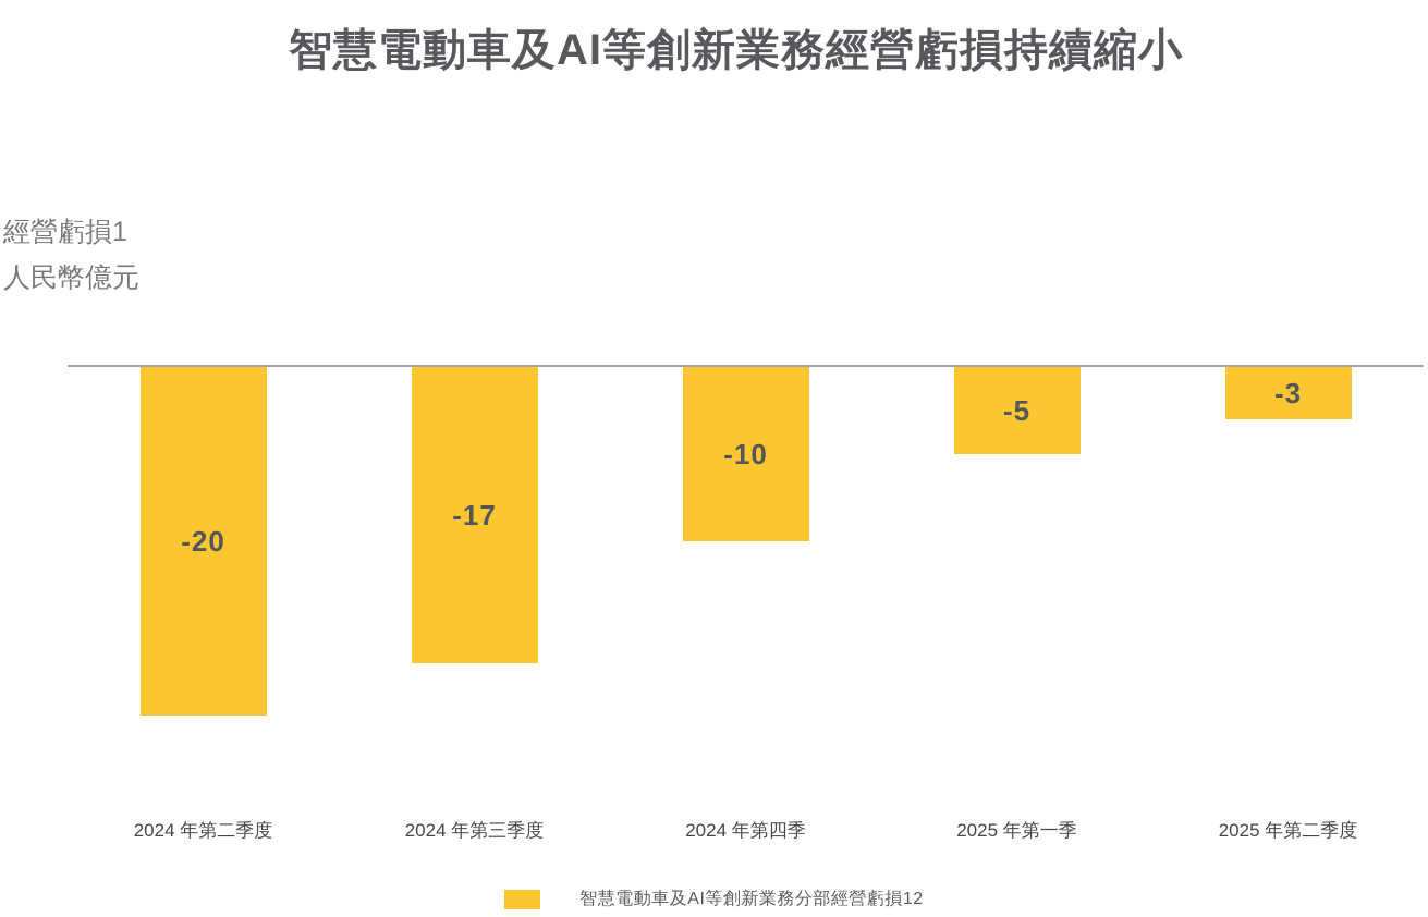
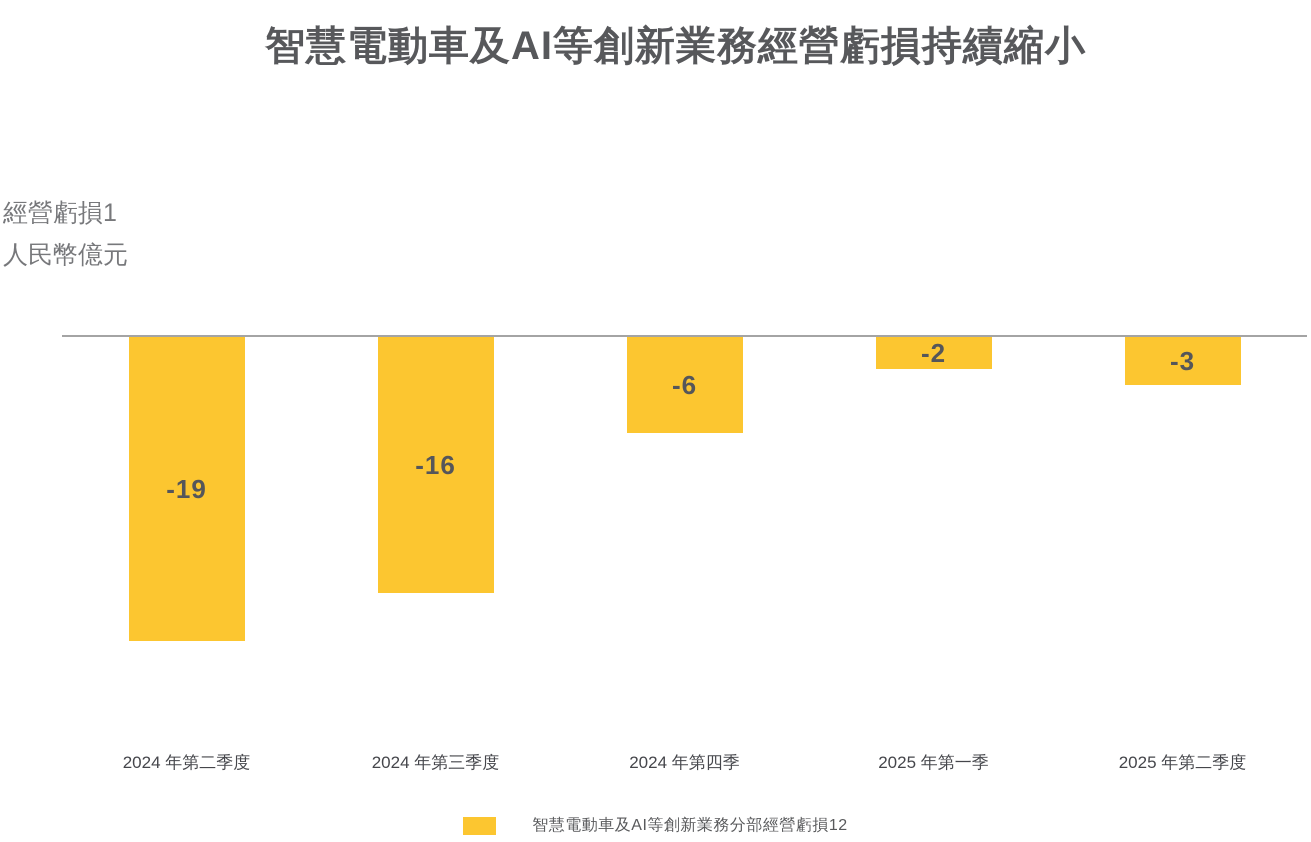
2024 年第二季度: -20 -> -19
2024 年第三季度: -17 -> -16
2024 年第四季: -10 -> -6
2025 年第一季: -5 -> -2
